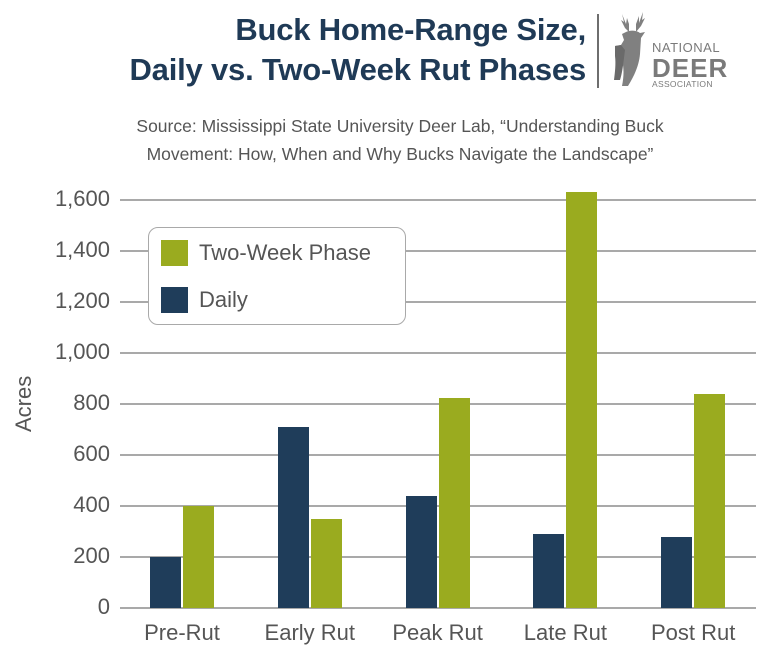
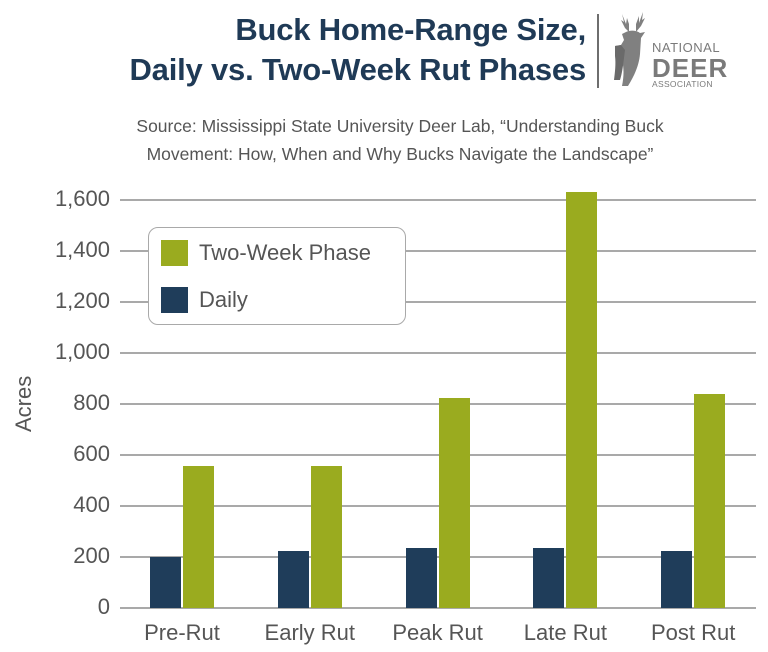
Two-Week Phase/Pre-Rut: 400 -> 560
Daily/Early Rut: 710 -> 220
Two-Week Phase/Early Rut: 350 -> 560
Daily/Peak Rut: 440 -> 240
Daily/Late Rut: 290 -> 240
Daily/Post Rut: 280 -> 220
